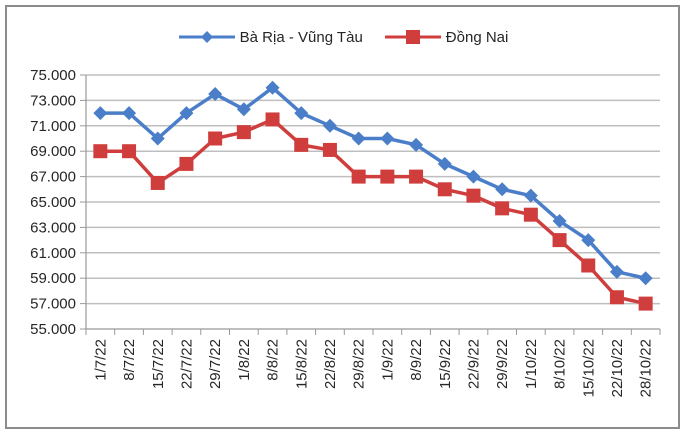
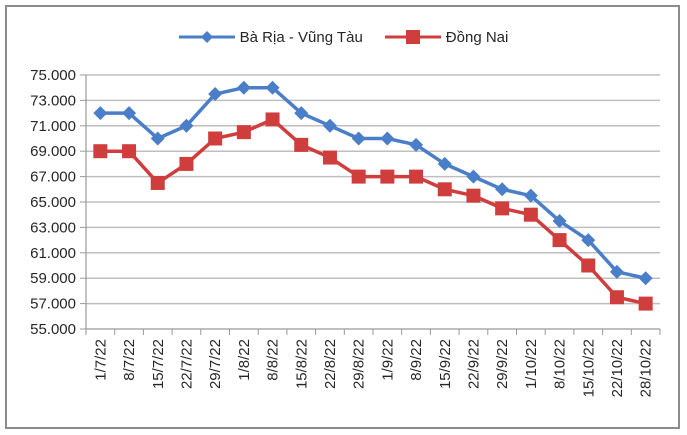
Bà Rịa - Vũng Tàu/22/7/22: 72000 -> 71000
Bà Rịa - Vũng Tàu/1/8/22: 72300 -> 74000
Đồng Nai/22/8/22: 69100 -> 68500
